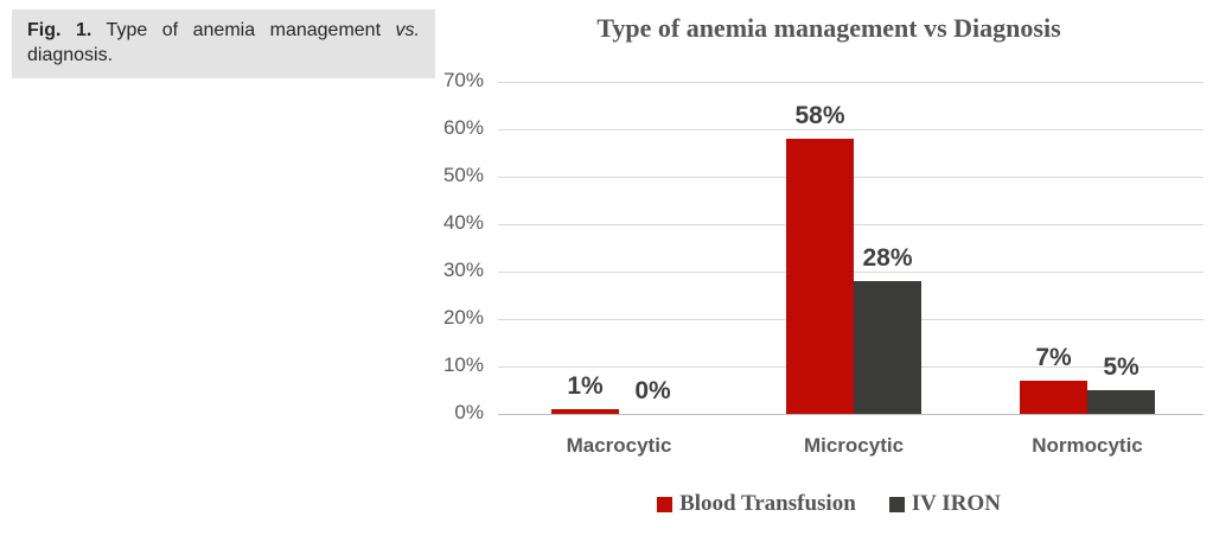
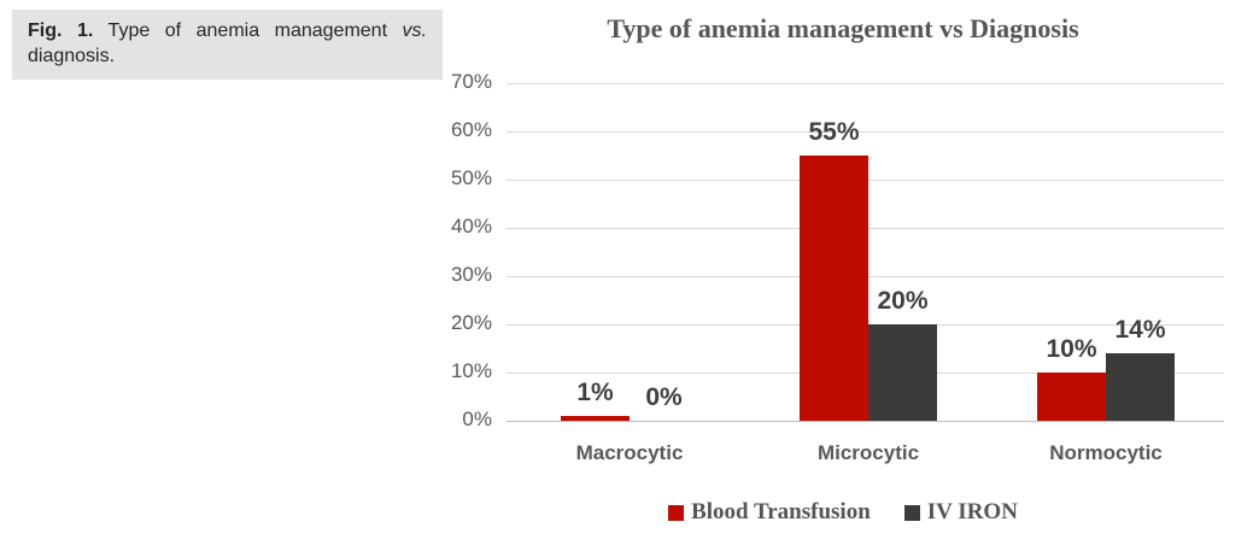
Blood Transfusion/Microcytic: 58% -> 55%
IV IRON/Microcytic: 28% -> 20%
Blood Transfusion/Normocytic: 7% -> 10%
IV IRON/Normocytic: 5% -> 14%
